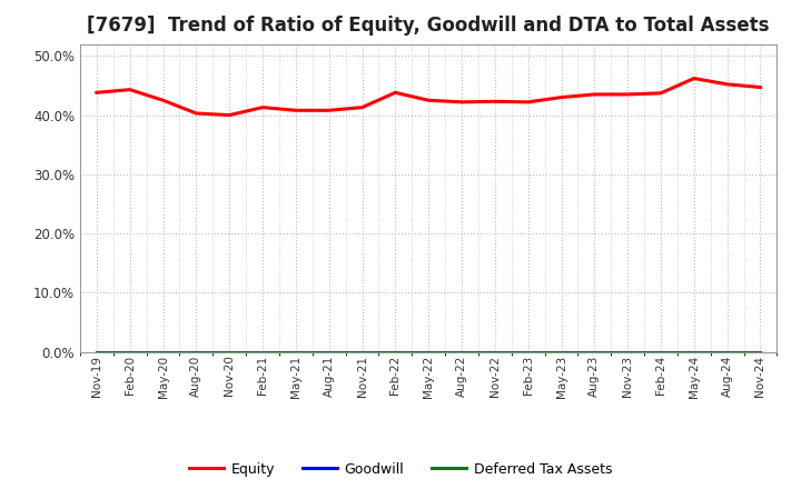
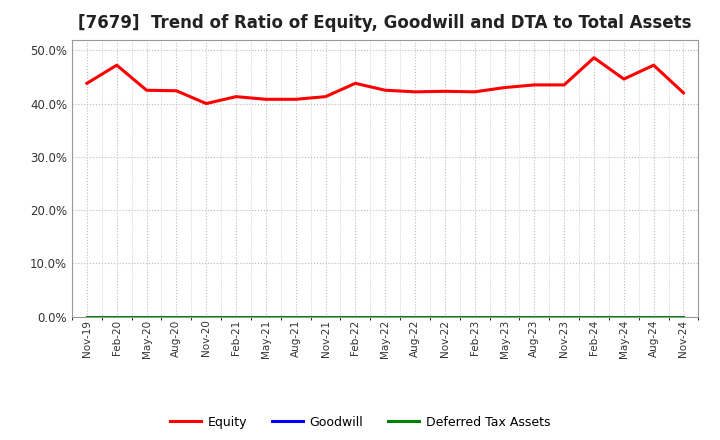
Equity/Feb-20: 44.3% -> 47.2%
Equity/Aug-20: 40.3% -> 42.4%
Equity/Feb-24: 43.7% -> 48.6%
Equity/May-24: 46.2% -> 44.6%
Equity/Aug-24: 45.2% -> 47.2%
Equity/Nov-24: 44.7% -> 42.0%
